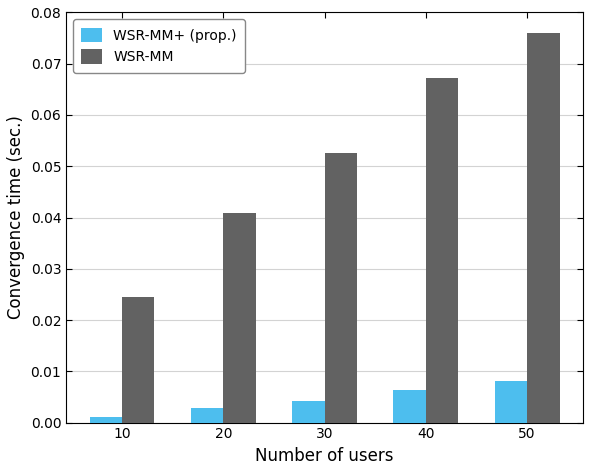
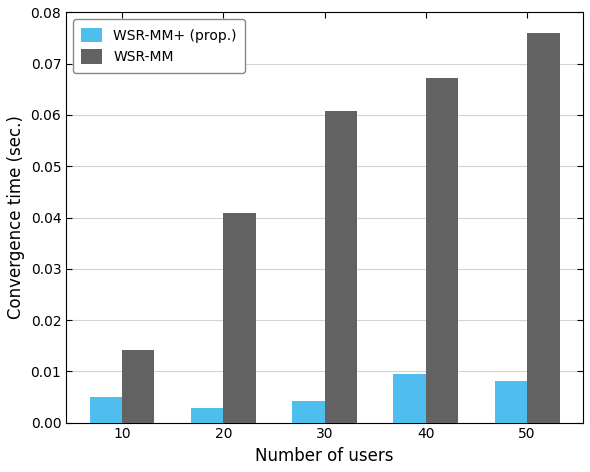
WSR-MM+ (prop.)/10: 0.0011 -> 0.0050
WSR-MM/10: 0.0245 -> 0.0142
WSR-MM/30: 0.0525 -> 0.0608
WSR-MM+ (prop.)/40: 0.0063 -> 0.0094
